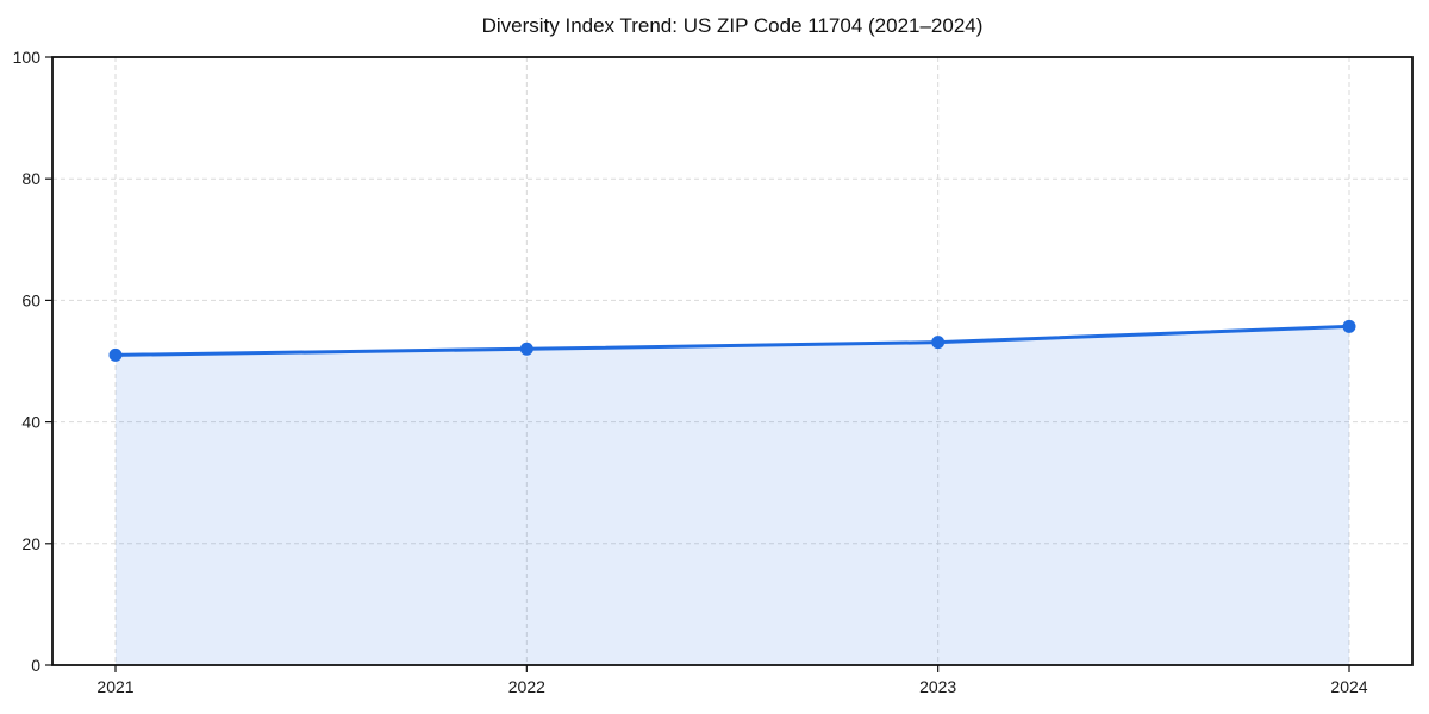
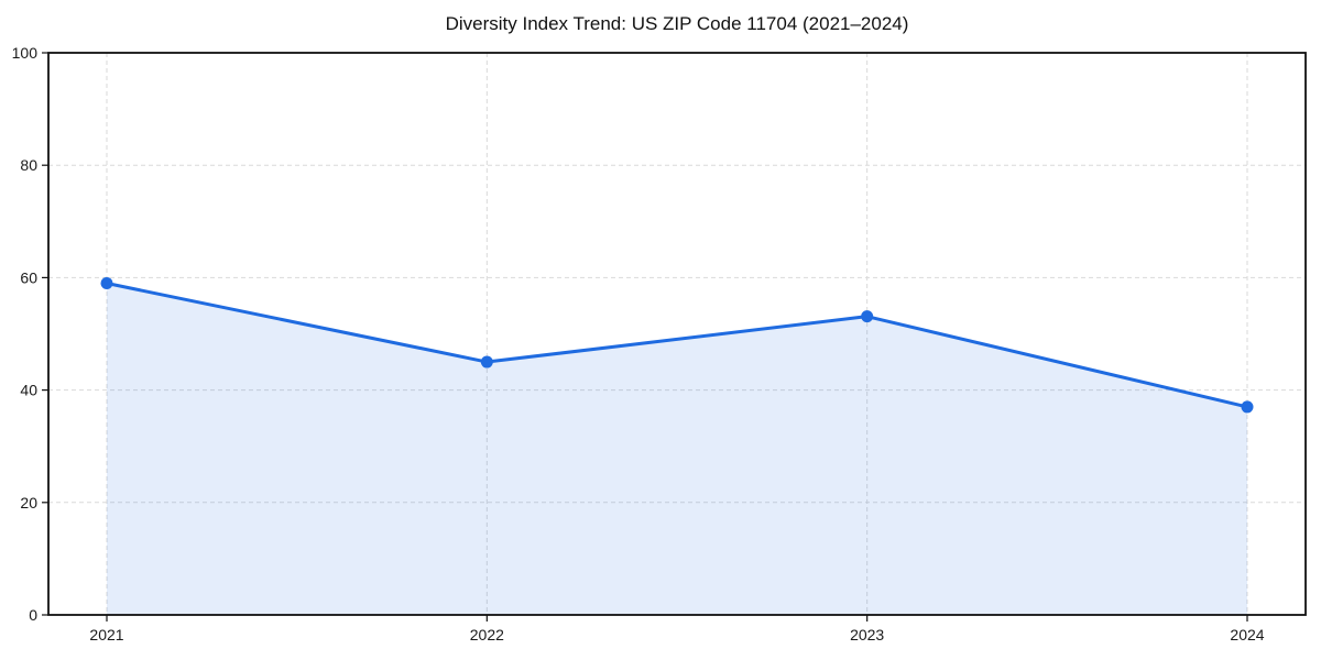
2021: 51 -> 59
2022: 52 -> 45
2024: 56 -> 37
